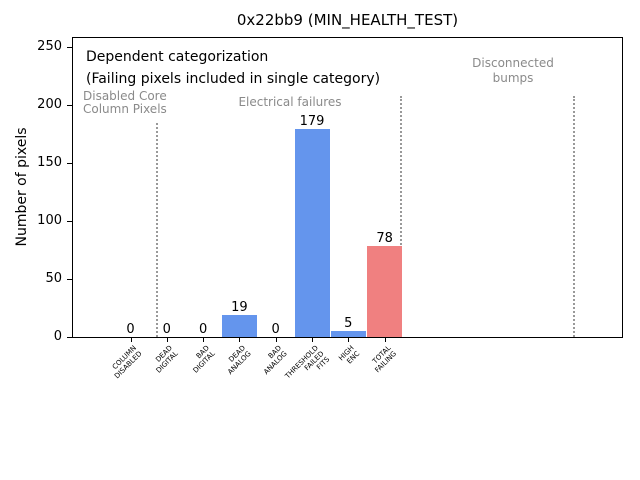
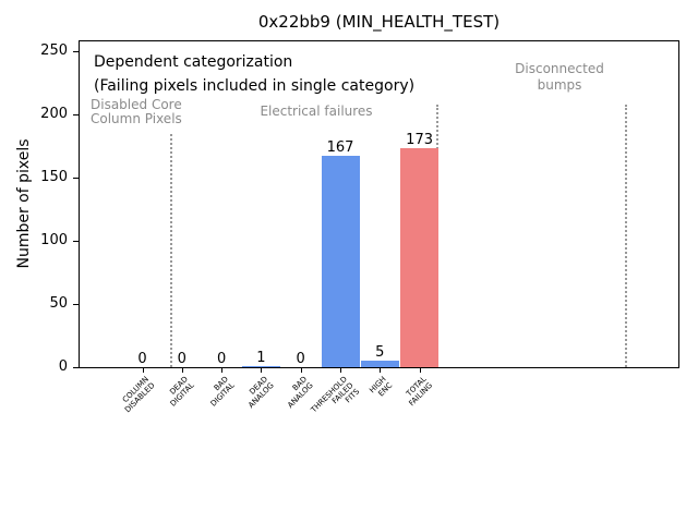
DEAD ANALOG: 19 -> 1
THRESHOLD FAILED FITS: 179 -> 167
TOTAL FAILING: 78 -> 173
